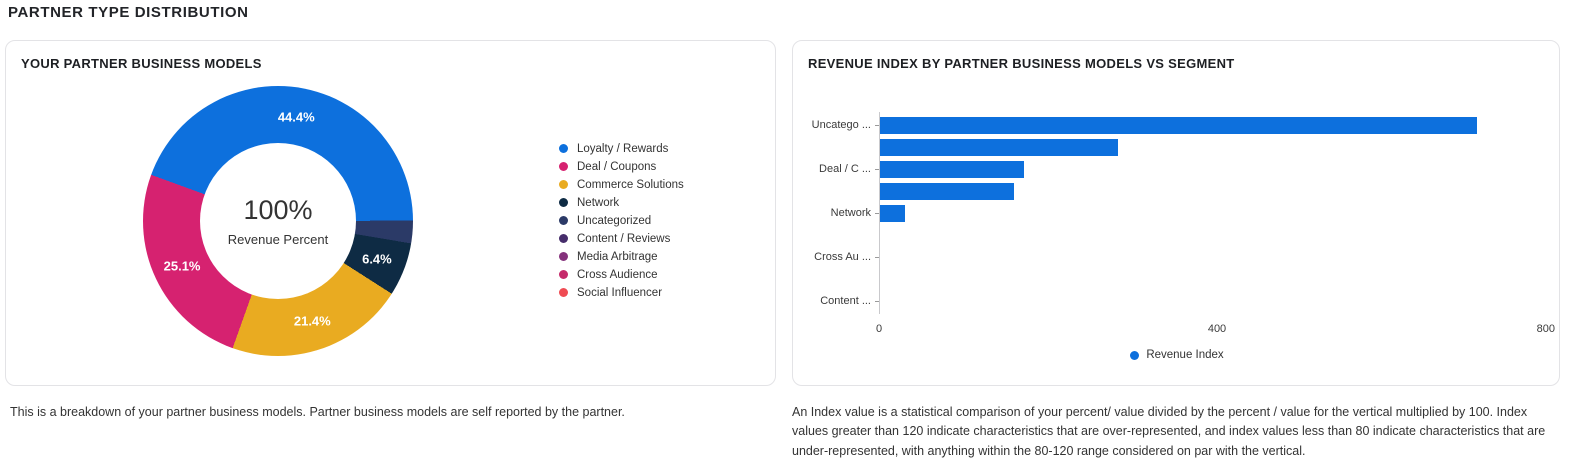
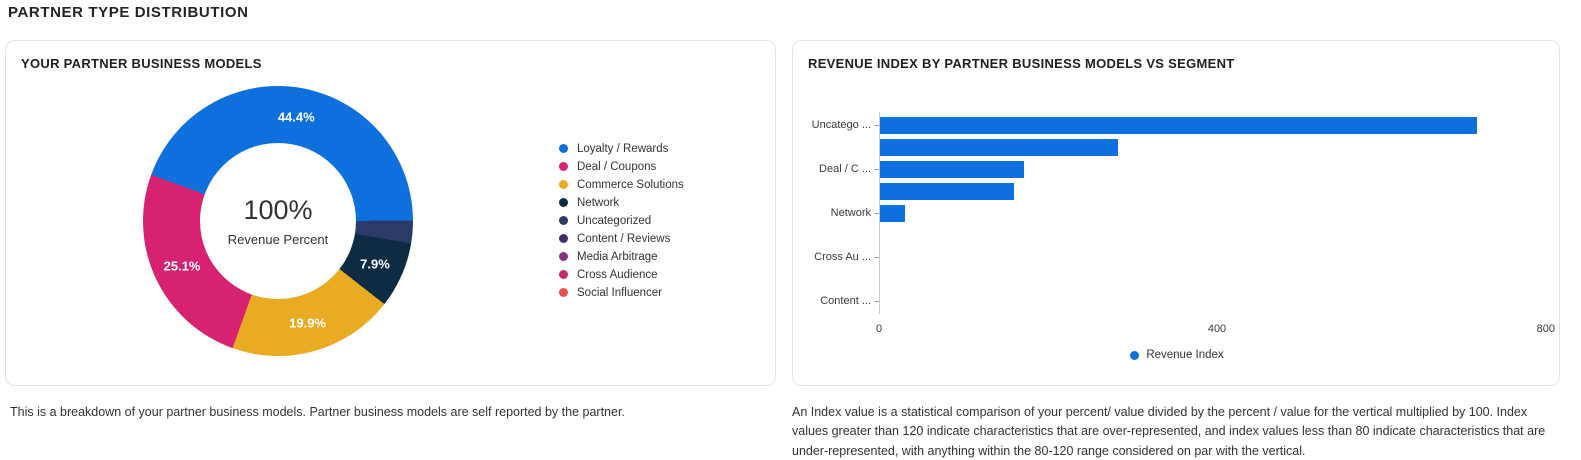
YOUR PARTNER BUSINESS MODELS/Network: 6.4% -> 7.9%
YOUR PARTNER BUSINESS MODELS/Commerce Solutions: 21.4% -> 19.9%
